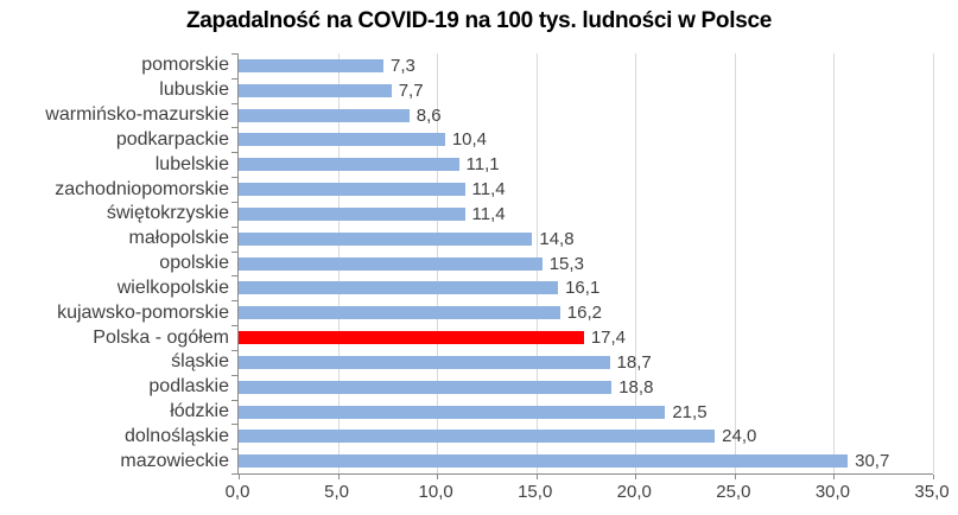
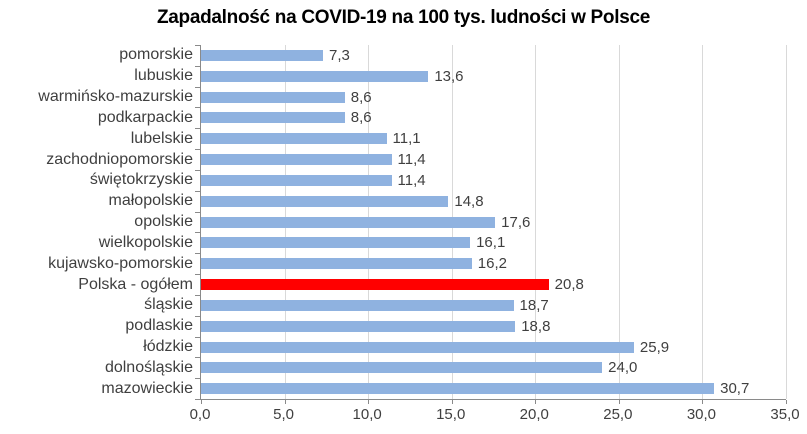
lubuskie: 7,7 -> 13,6
podkarpackie: 10,4 -> 8,6
opolskie: 15,3 -> 17,6
Polska - ogółem: 17,4 -> 20,8
łódzkie: 21,5 -> 25,9
